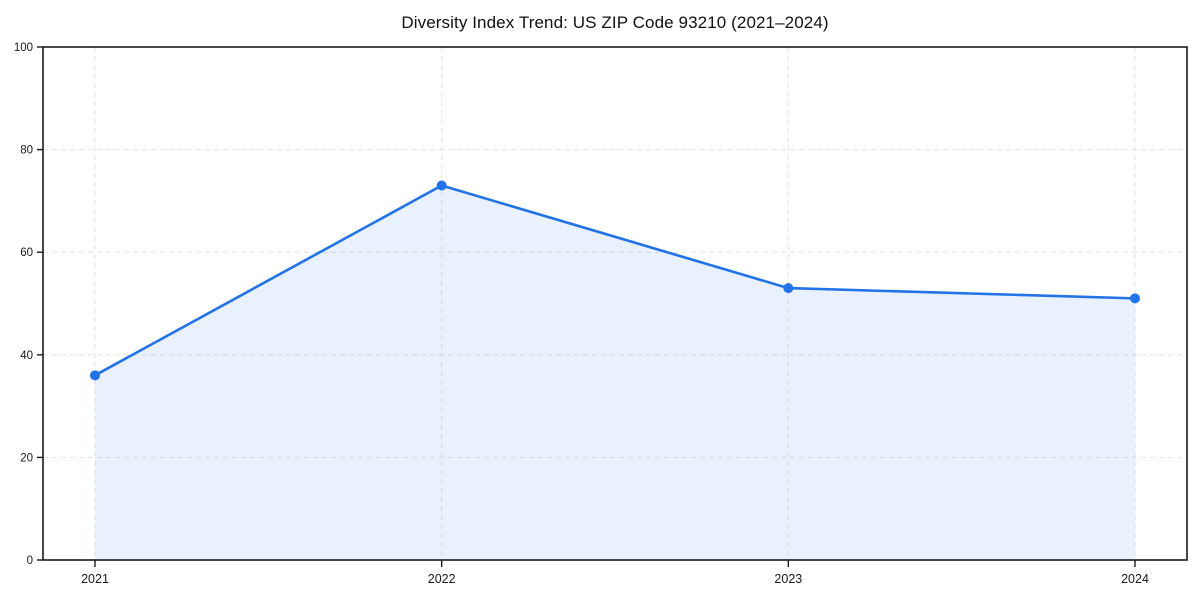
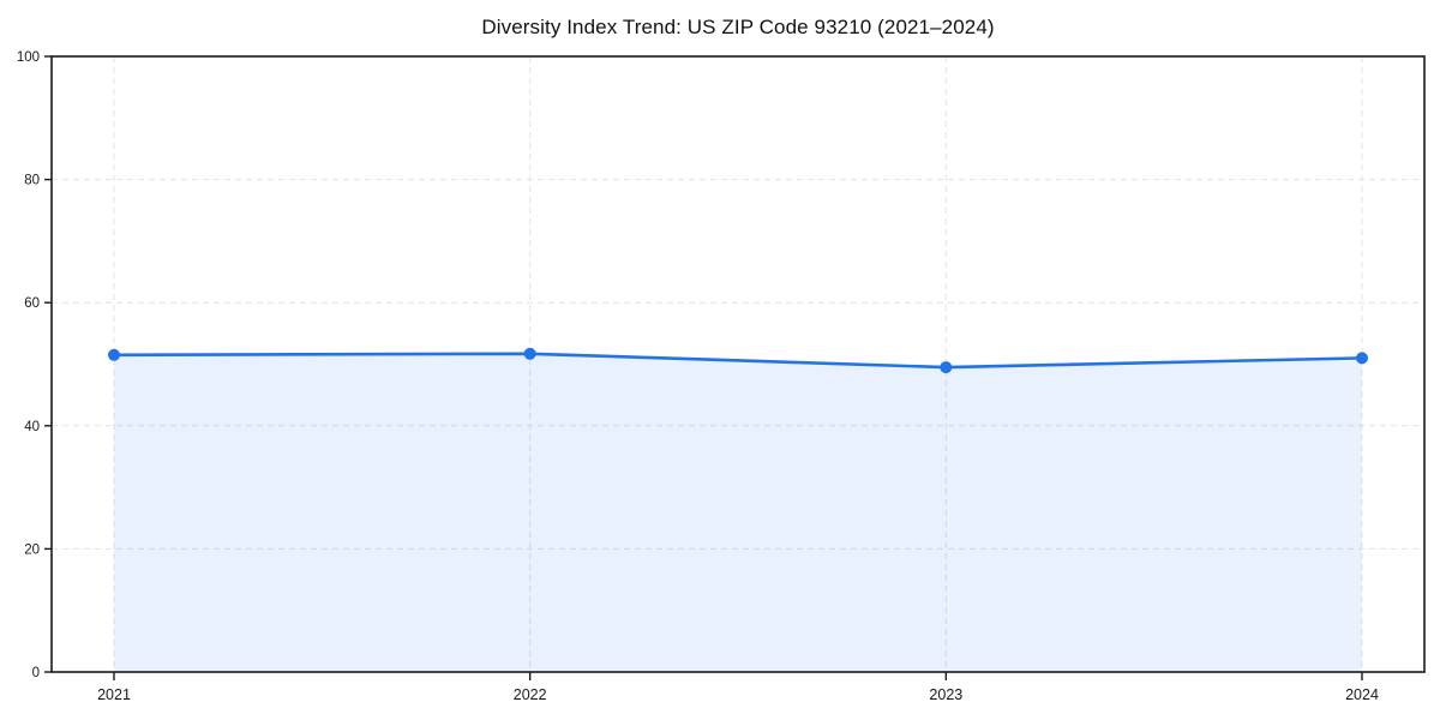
2021: 36 -> 52
2022: 73 -> 52
2023: 53 -> 50
